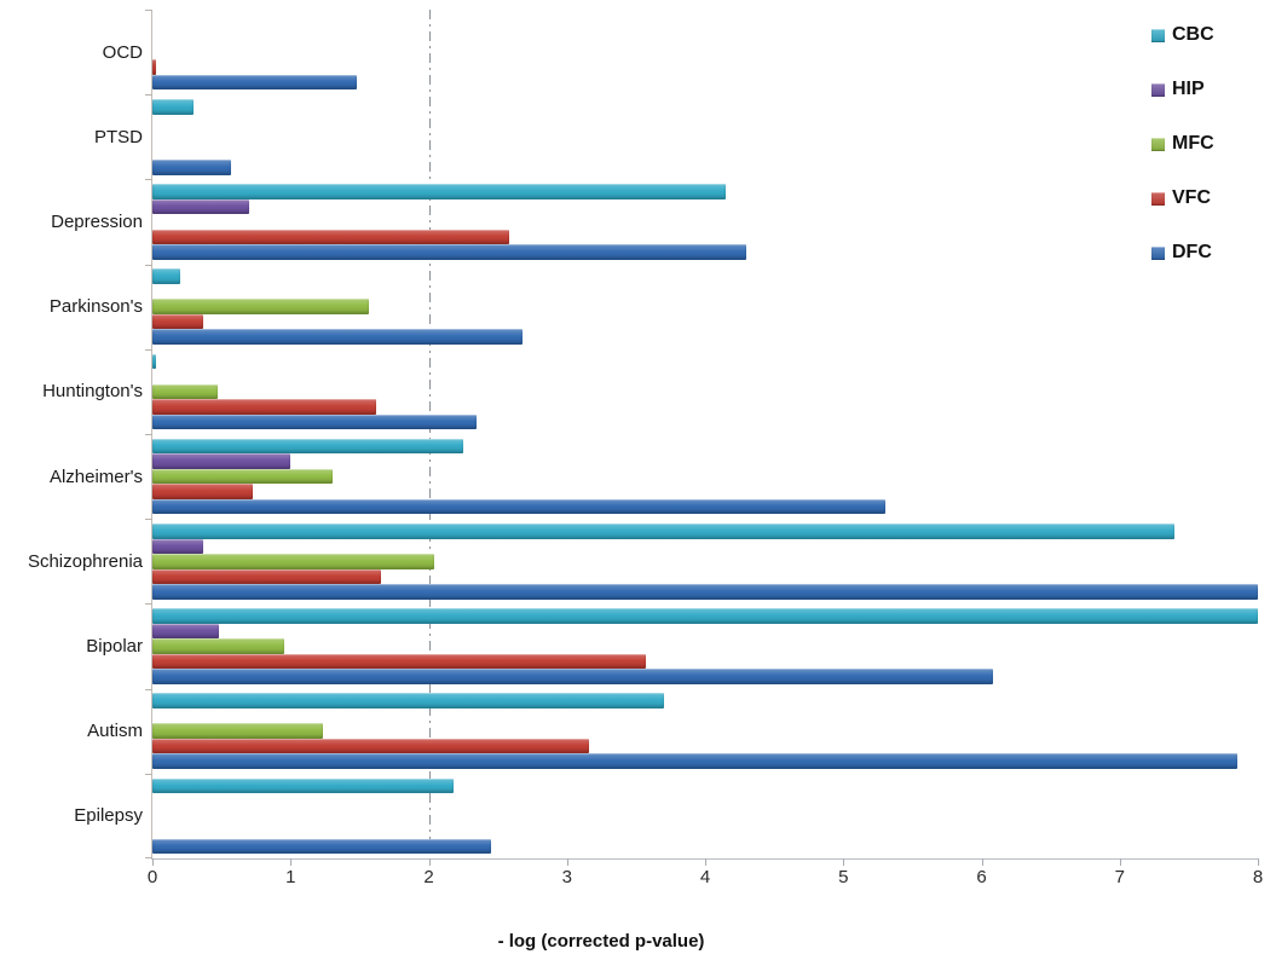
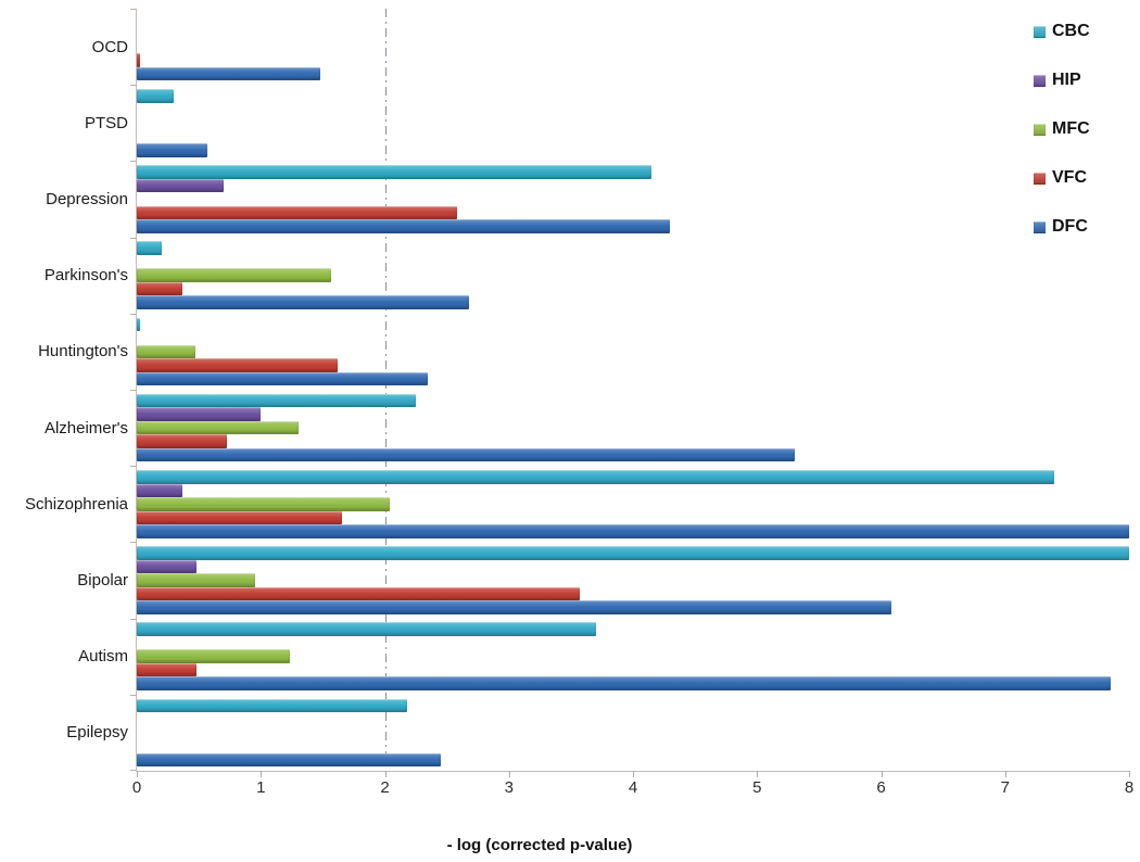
VFC/Autism: 3.16 -> 0.48
